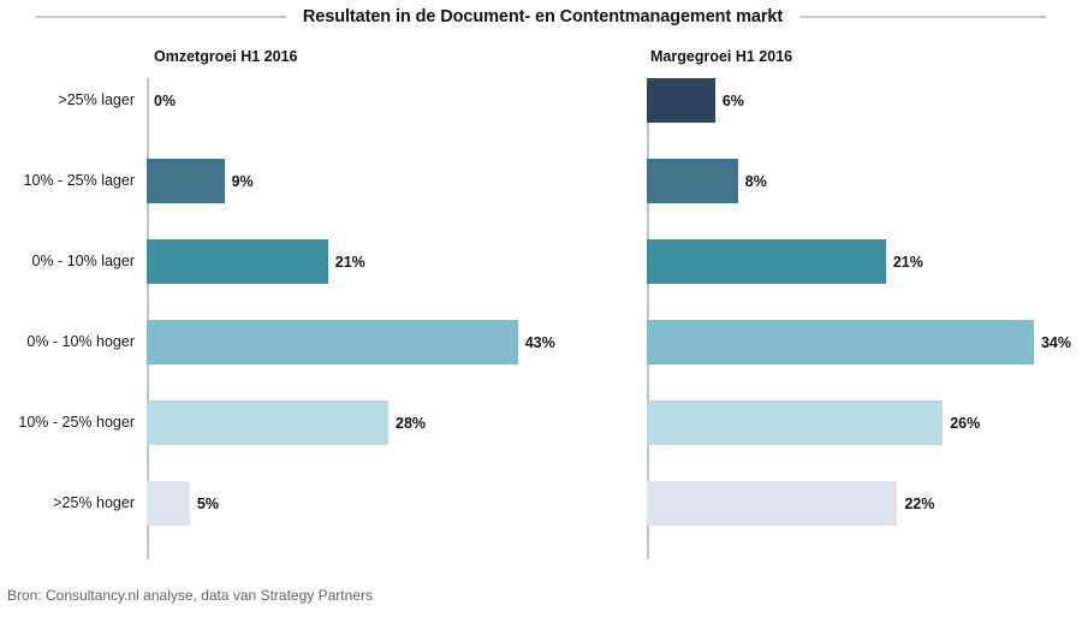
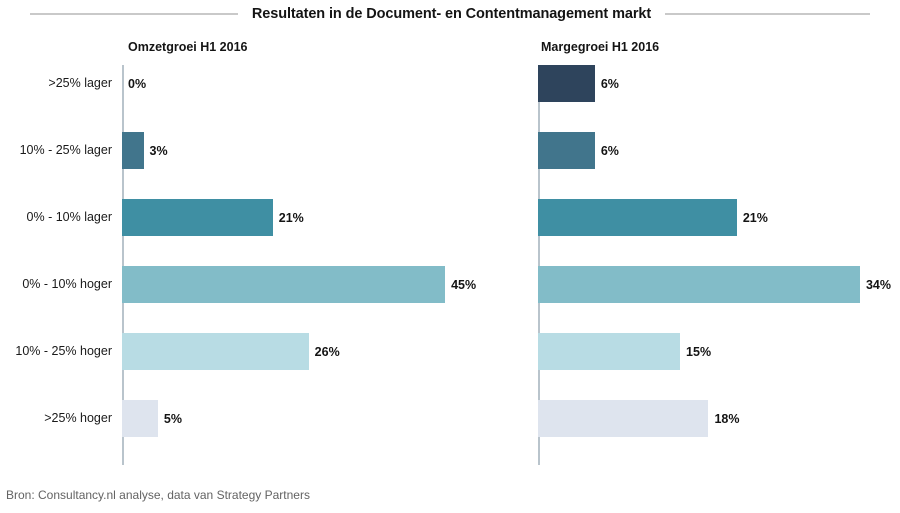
Omzetgroei H1 2016/10% - 25% lager: 9% -> 3%
Omzetgroei H1 2016/0% - 10% hoger: 43% -> 45%
Omzetgroei H1 2016/10% - 25% hoger: 28% -> 26%
Margegroei H1 2016/10% - 25% lager: 8% -> 6%
Margegroei H1 2016/10% - 25% hoger: 26% -> 15%
Margegroei H1 2016/>25% hoger: 22% -> 18%
